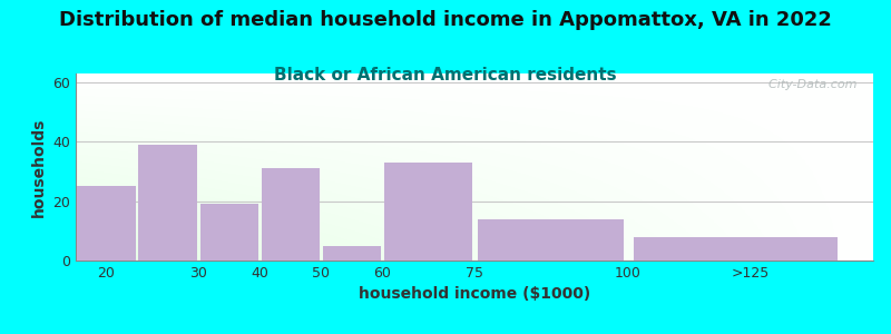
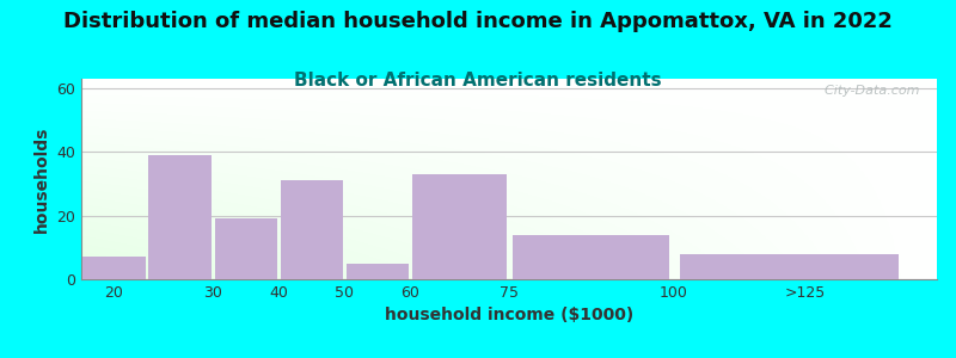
20: 25 -> 7
